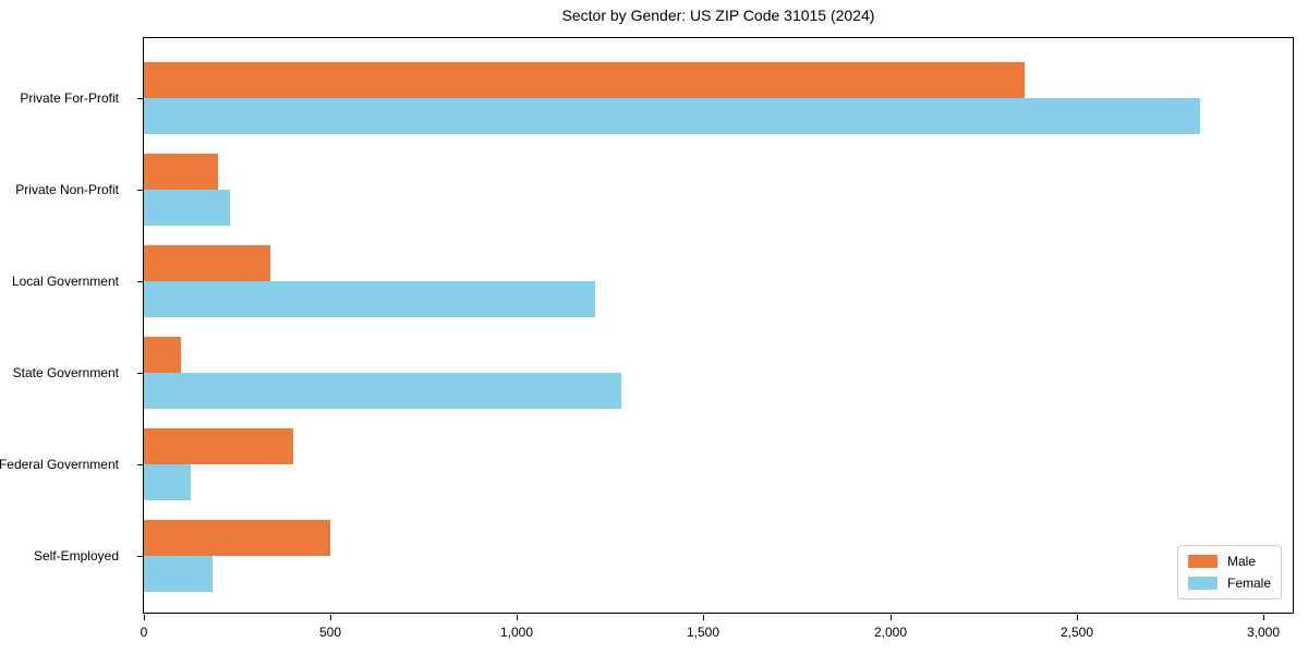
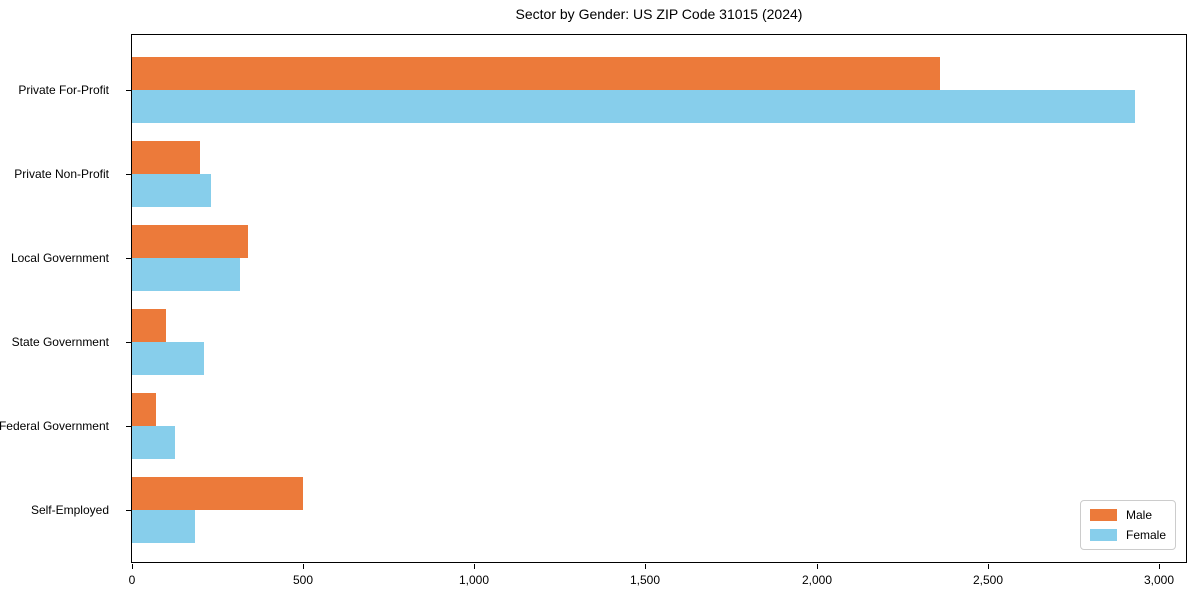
Female/Private For-Profit: 2830 -> 2930
Female/Local Government: 1210 -> 320
Female/State Government: 1280 -> 210
Male/Federal Government: 400 -> 70
